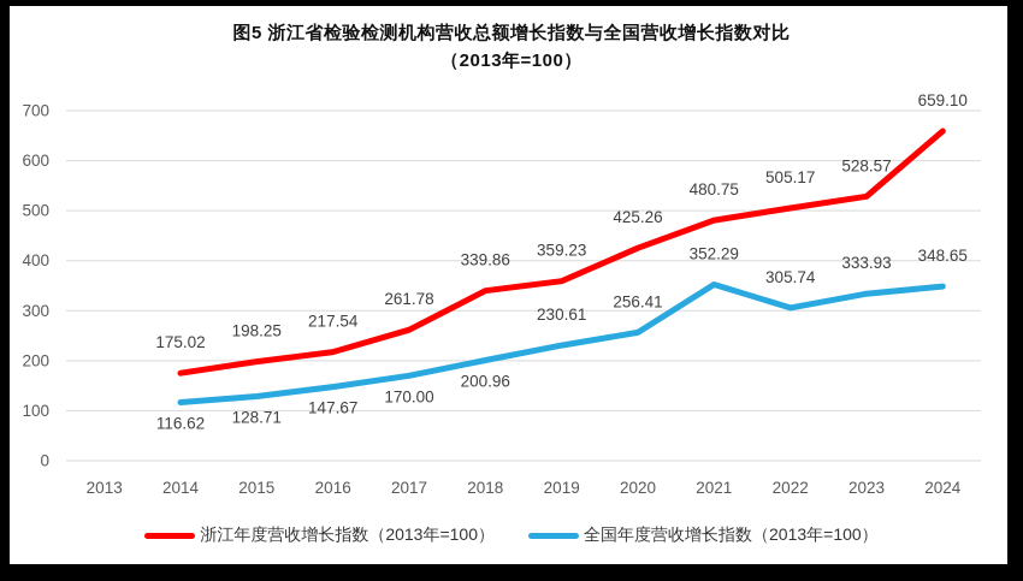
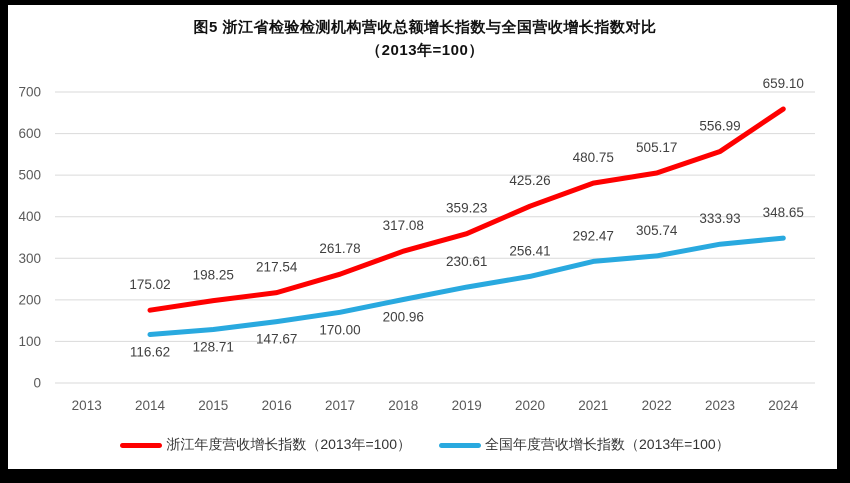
浙江年度营收增长指数（2013年=100）/2018: 339.86 -> 317.08
全国年度营收增长指数（2013年=100）/2021: 352.29 -> 292.47
浙江年度营收增长指数（2013年=100）/2023: 528.57 -> 556.99
